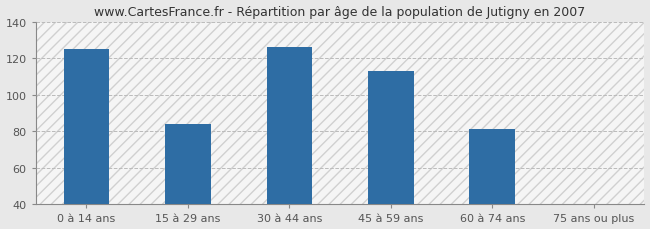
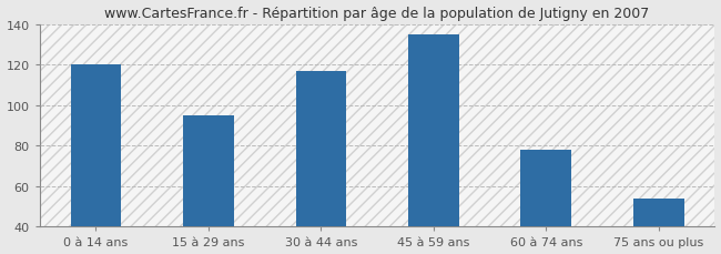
0 à 14 ans: 125 -> 120
15 à 29 ans: 84 -> 95
30 à 44 ans: 126 -> 117
45 à 59 ans: 113 -> 135
60 à 74 ans: 81 -> 78
75 ans ou plus: 40 -> 54
